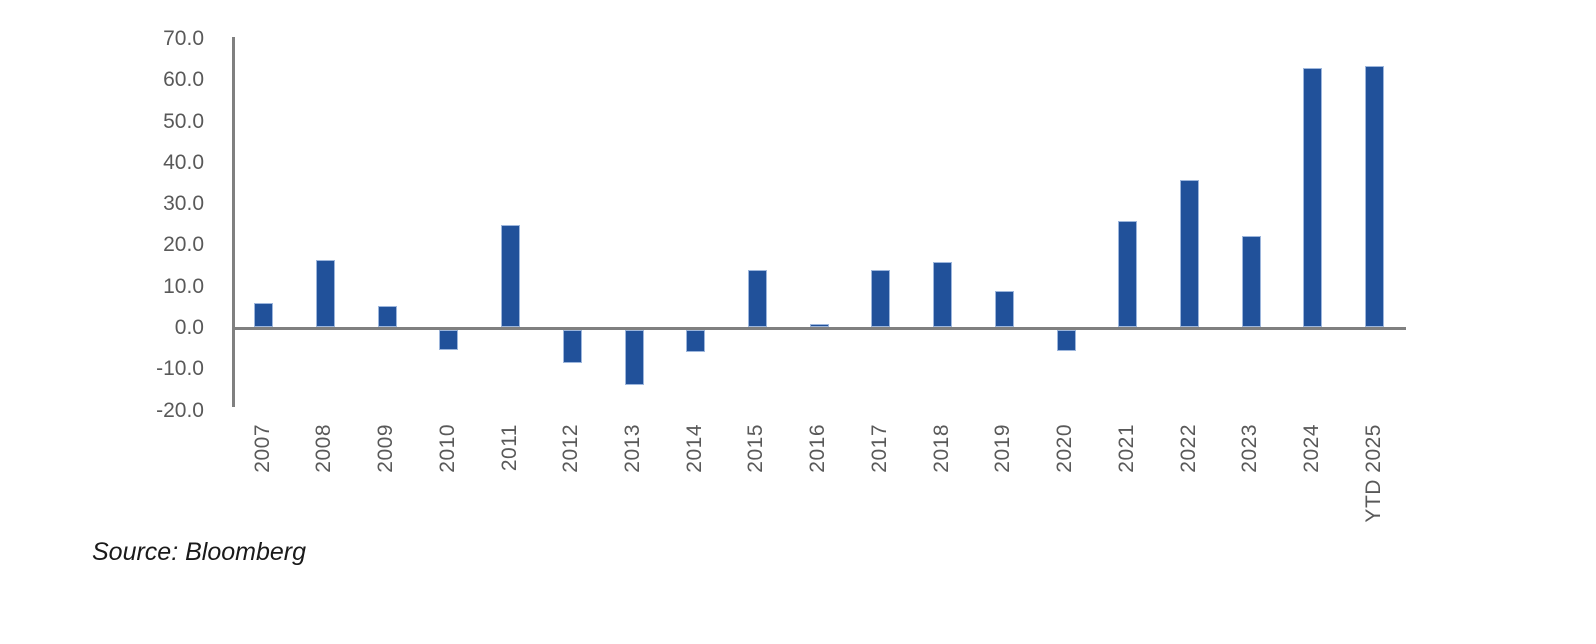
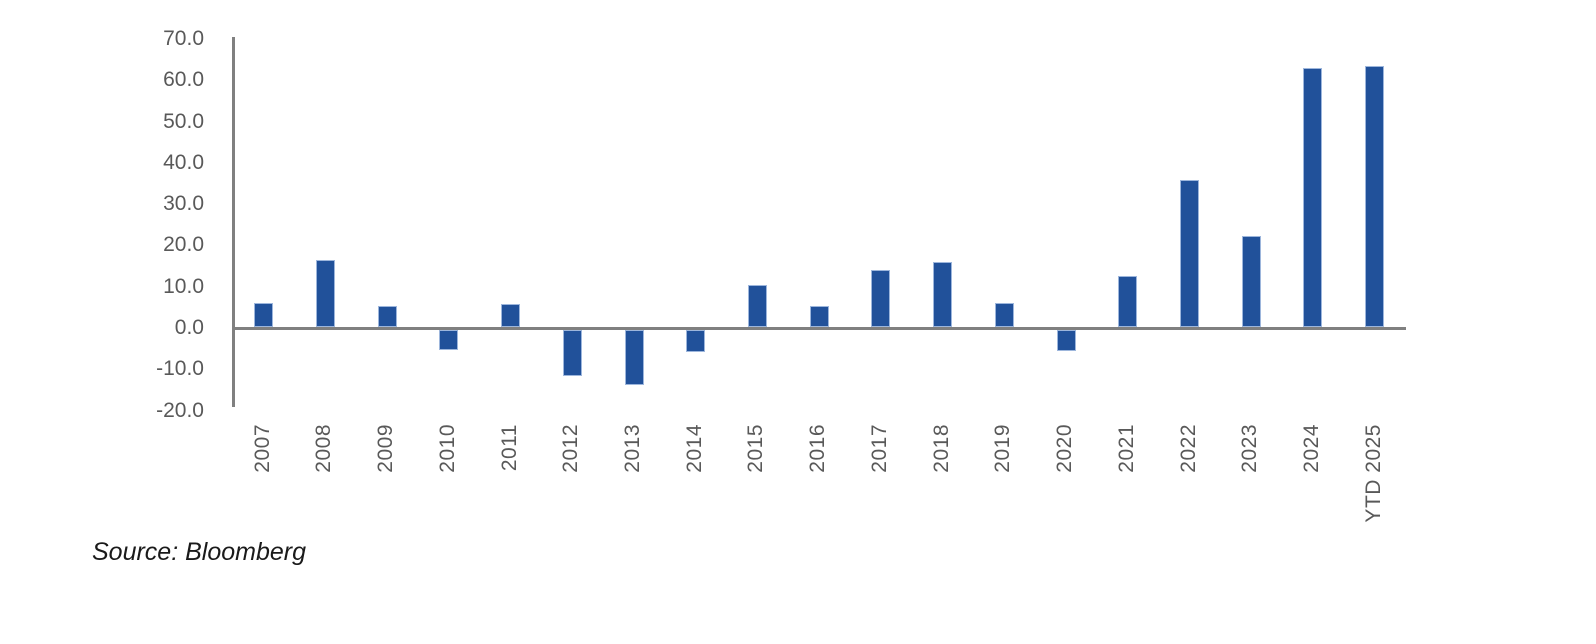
2011: 25 -> 6
2012: -8 -> -11
2015: 14 -> 10
2016: 1 -> 5
2019: 9 -> 6
2021: 26 -> 12
